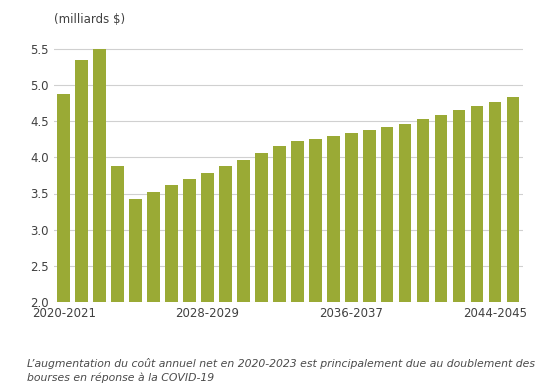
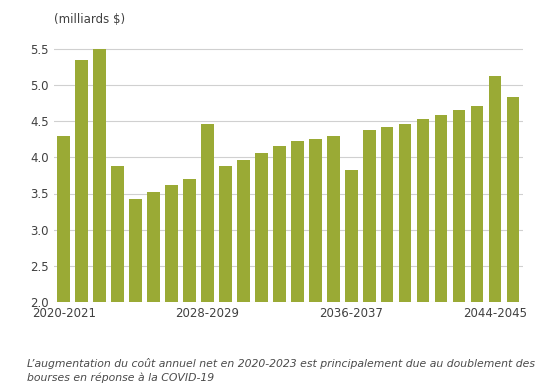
2020-2021: 4.88 -> 4.30
2028-2029: 3.79 -> 4.46
2036-2037: 4.34 -> 3.82
2044-2045: 4.76 -> 5.12
